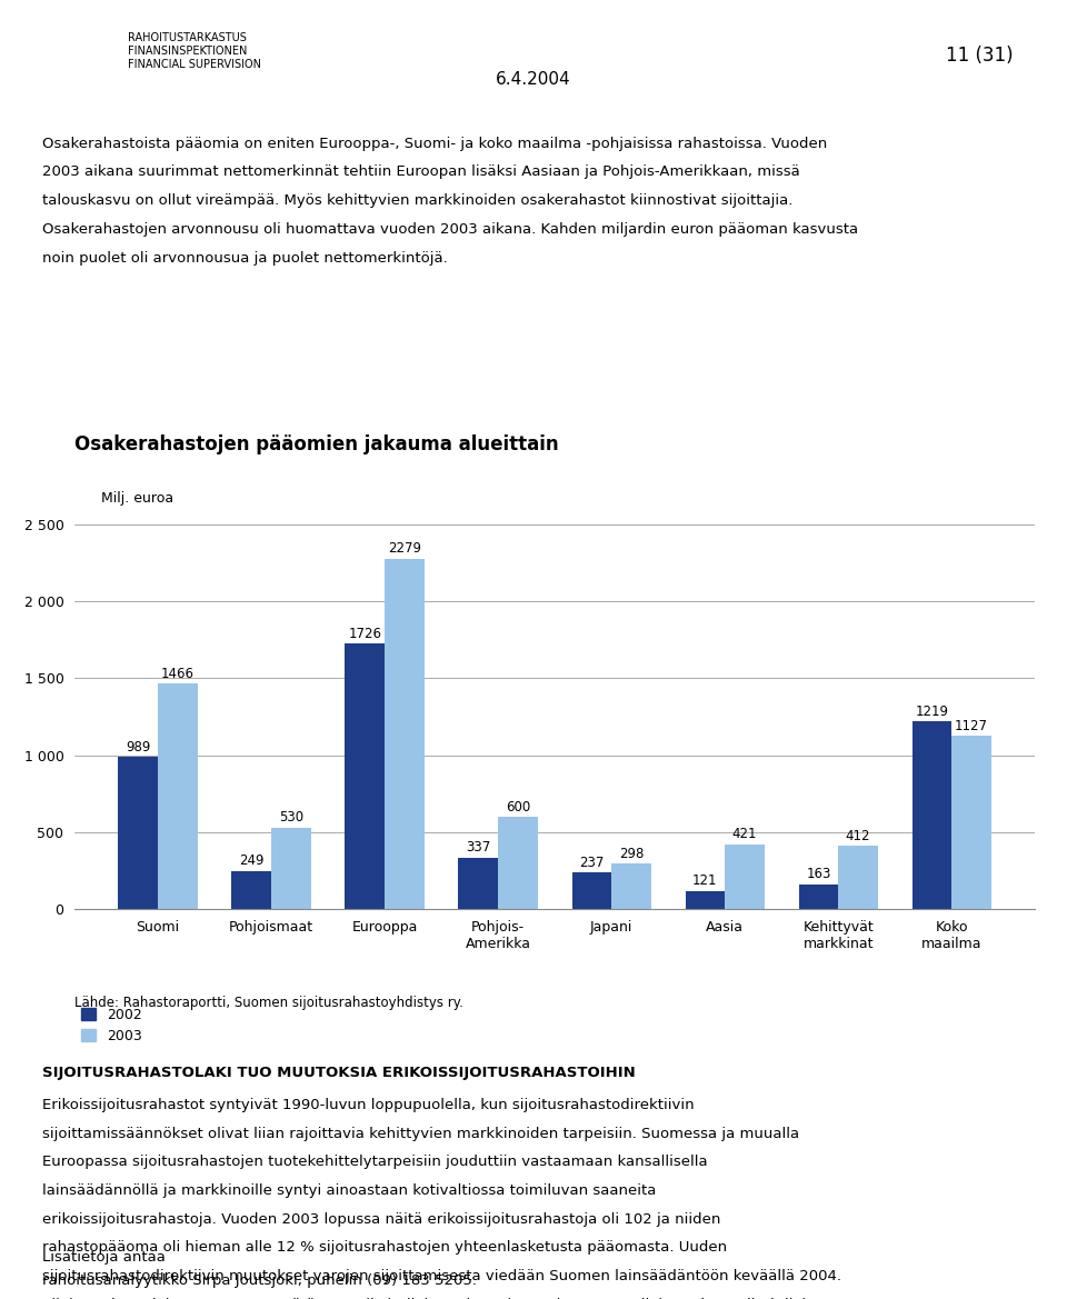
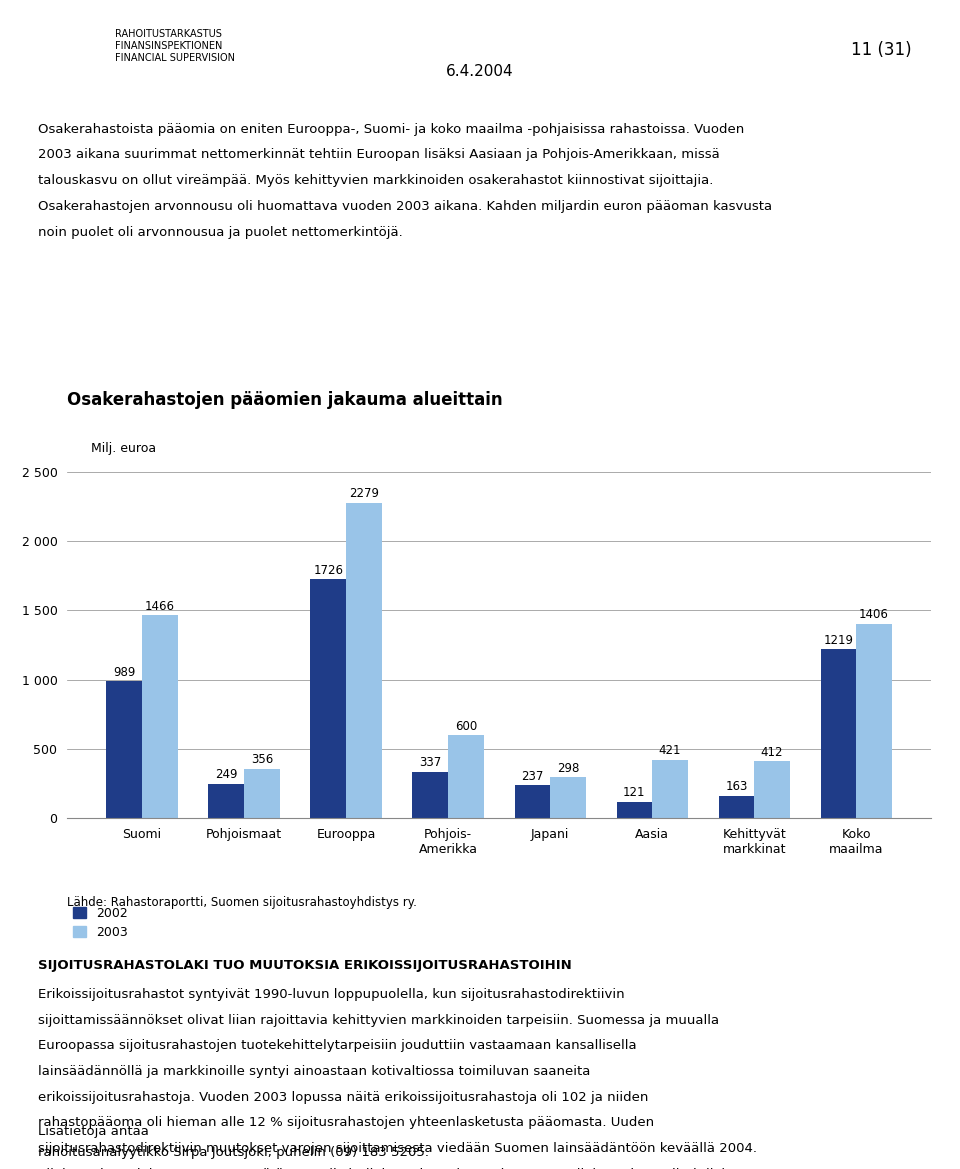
2003/Pohjoismaat: 530 -> 356
2003/Koko maailma: 1127 -> 1406
